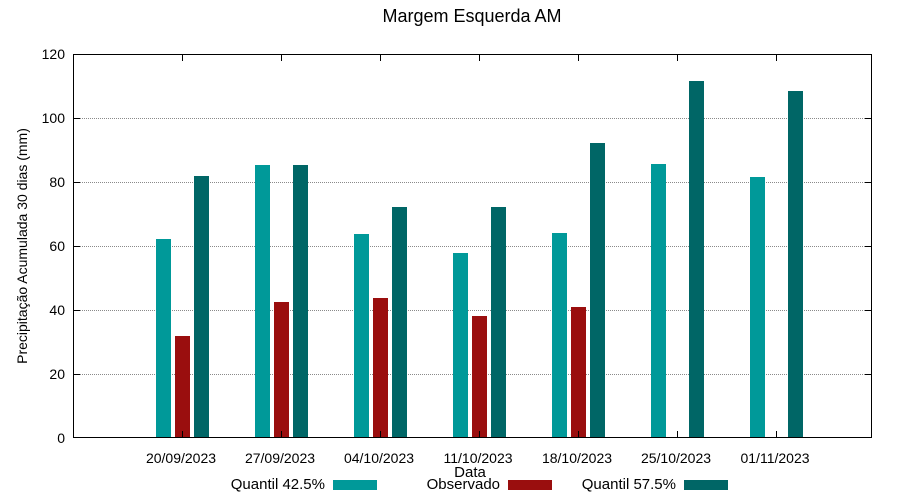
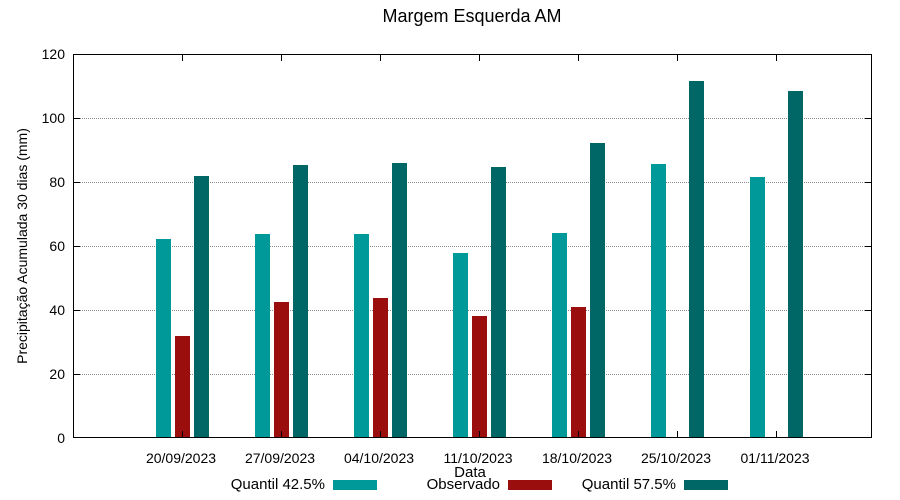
Quantil 42.5%/27/09/2023: 85 -> 63
Quantil 57.5%/04/10/2023: 72 -> 86
Quantil 57.5%/11/10/2023: 72 -> 84
